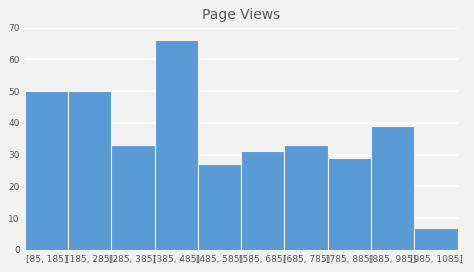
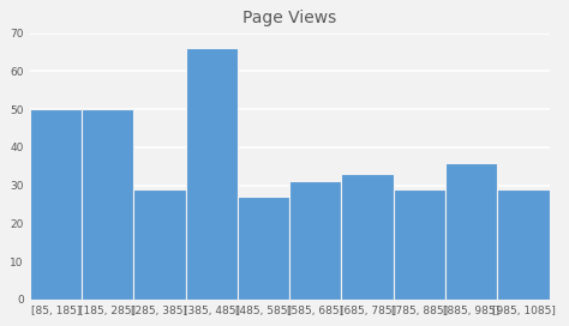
[285, 385]: 33 -> 29
[885, 985]: 39 -> 36
[985, 1085]: 7 -> 29
